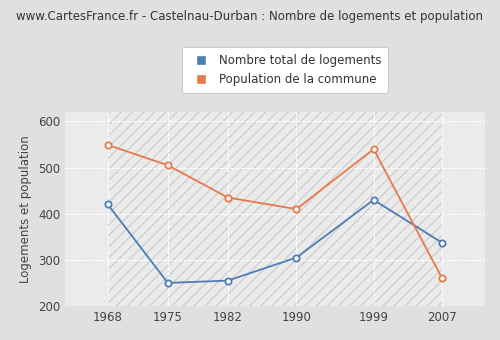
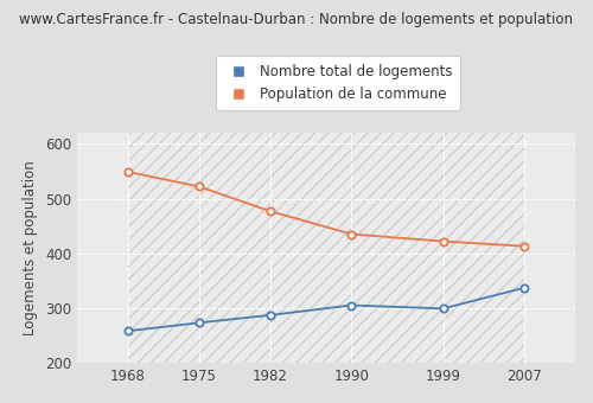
Nombre total de logements/1968: 420 -> 258
Nombre total de logements/1975: 250 -> 273
Population de la commune/1975: 505 -> 522
Nombre total de logements/1982: 255 -> 287
Population de la commune/1982: 435 -> 477
Population de la commune/1990: 410 -> 435
Nombre total de logements/1999: 430 -> 299
Population de la commune/1999: 540 -> 422
Population de la commune/2007: 260 -> 413
